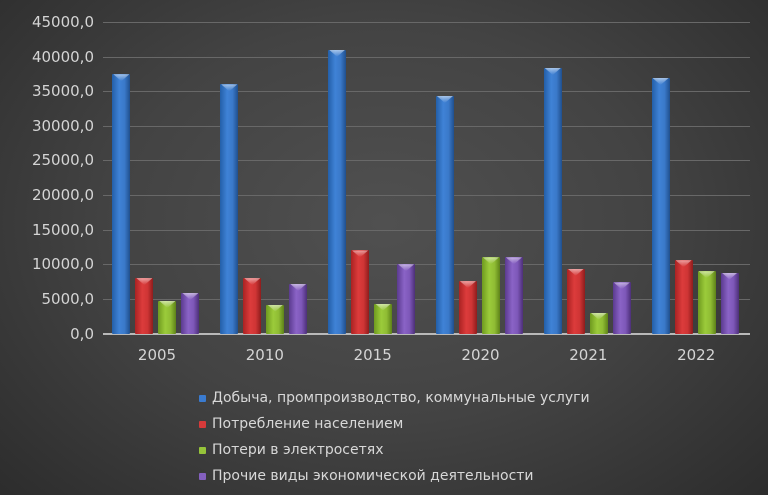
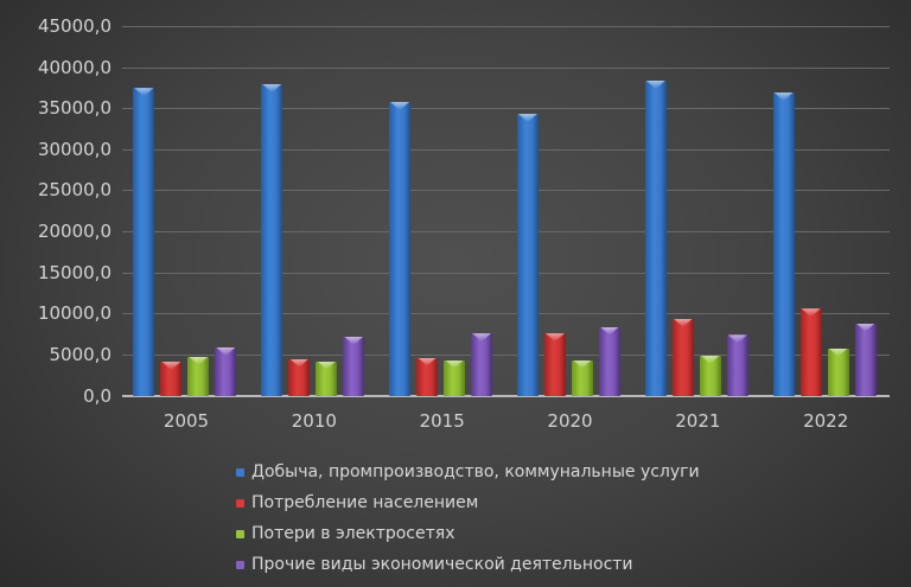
Потребление населением/2005: 8000 -> 4000
Добыча, промпроизводство, коммунальные услуги/2010: 36000 -> 38000
Потребление населением/2010: 8000 -> 4000
Добыча, промпроизводство, коммунальные услуги/2015: 41000 -> 36000
Потребление населением/2015: 12000 -> 5000
Прочие виды экономической деятельности/2015: 10000 -> 8000
Потери в электросетях/2020: 11000 -> 4000
Прочие виды экономической деятельности/2020: 11000 -> 8000
Потери в электросетях/2021: 3000 -> 5000
Потери в электросетях/2022: 9000 -> 6000
